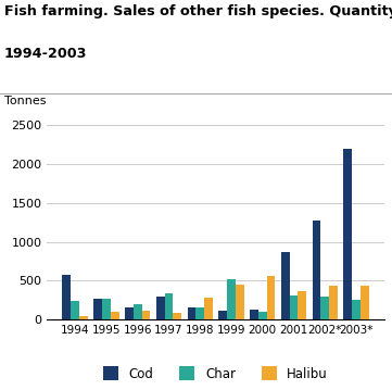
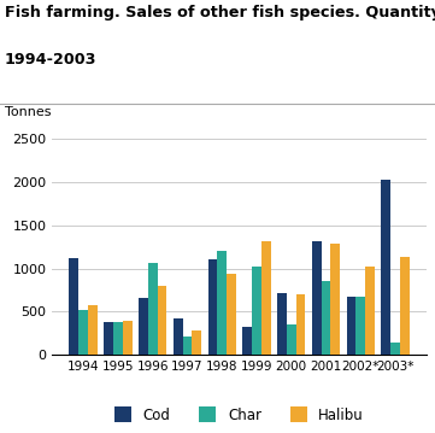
Cod/1994: 580 -> 1120
Char/1994: 240 -> 520
Halibu/1994: 50 -> 580
Cod/1995: 280 -> 380
Char/1995: 260 -> 380
Halibu/1995: 100 -> 400
Cod/1996: 160 -> 660
Char/1996: 200 -> 1060
Halibu/1996: 110 -> 800
Cod/1997: 300 -> 420
Char/1997: 340 -> 220
Halibu/1997: 90 -> 280
Cod/1998: 160 -> 1100
Char/1998: 160 -> 1200
Halibu/1998: 280 -> 940
Cod/1999: 120 -> 320
Char/1999: 520 -> 1020
Halibu/1999: 460 -> 1320
Cod/2000: 140 -> 720
Char/2000: 100 -> 360
Halibu/2000: 560 -> 700
Cod/2001: 870 -> 1320
Char/2001: 300 -> 860
Halibu/2001: 360 -> 1280
Cod/2002*: 1280 -> 680
Char/2002*: 300 -> 680
Halibu/2002*: 440 -> 1020
Cod/2003*: 2190 -> 2020
Char/2003*: 260 -> 140
Halibu/2003*: 440 -> 1140
